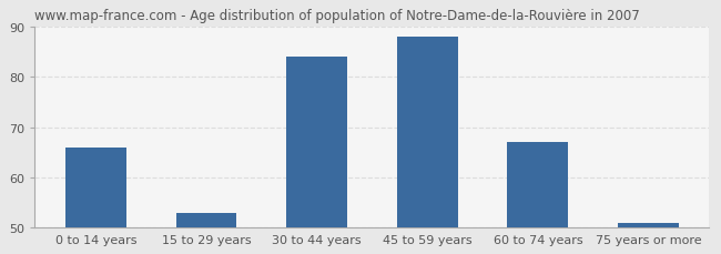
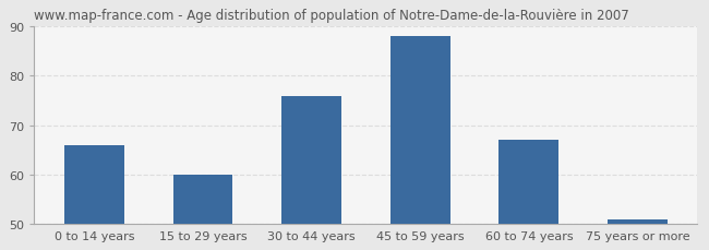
15 to 29 years: 53 -> 60
30 to 44 years: 84 -> 76
